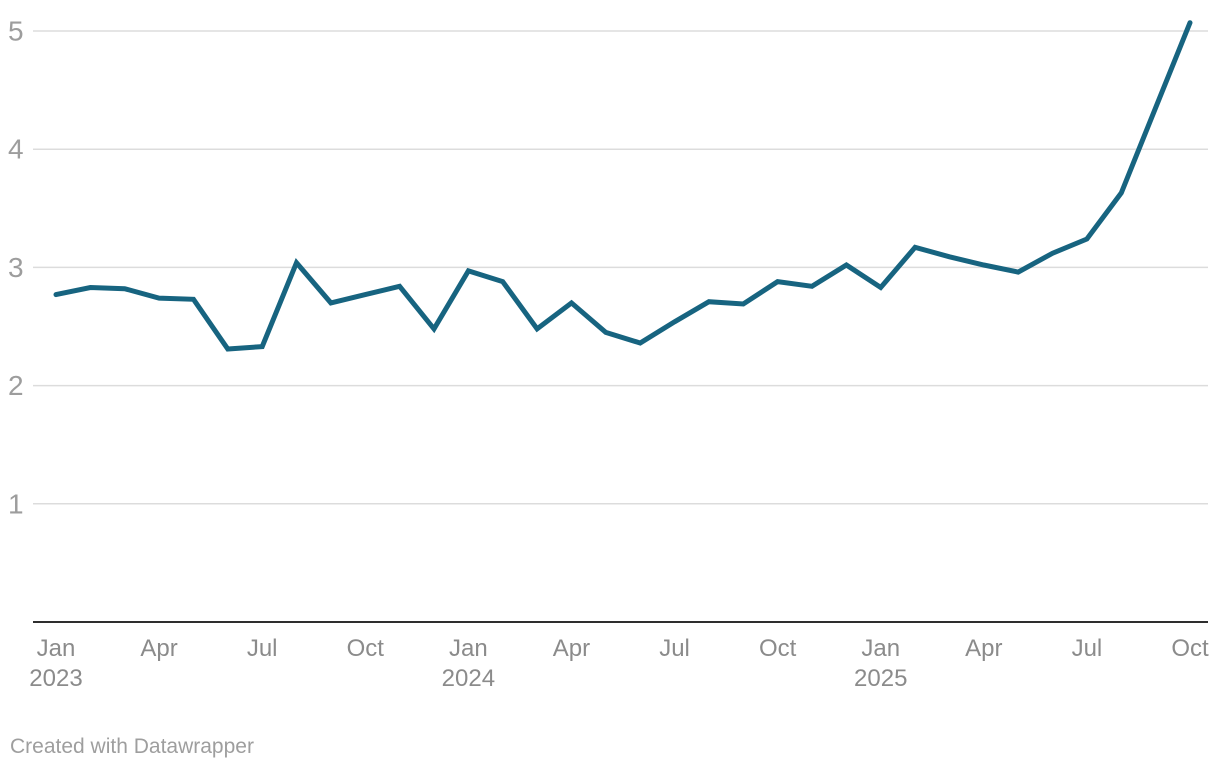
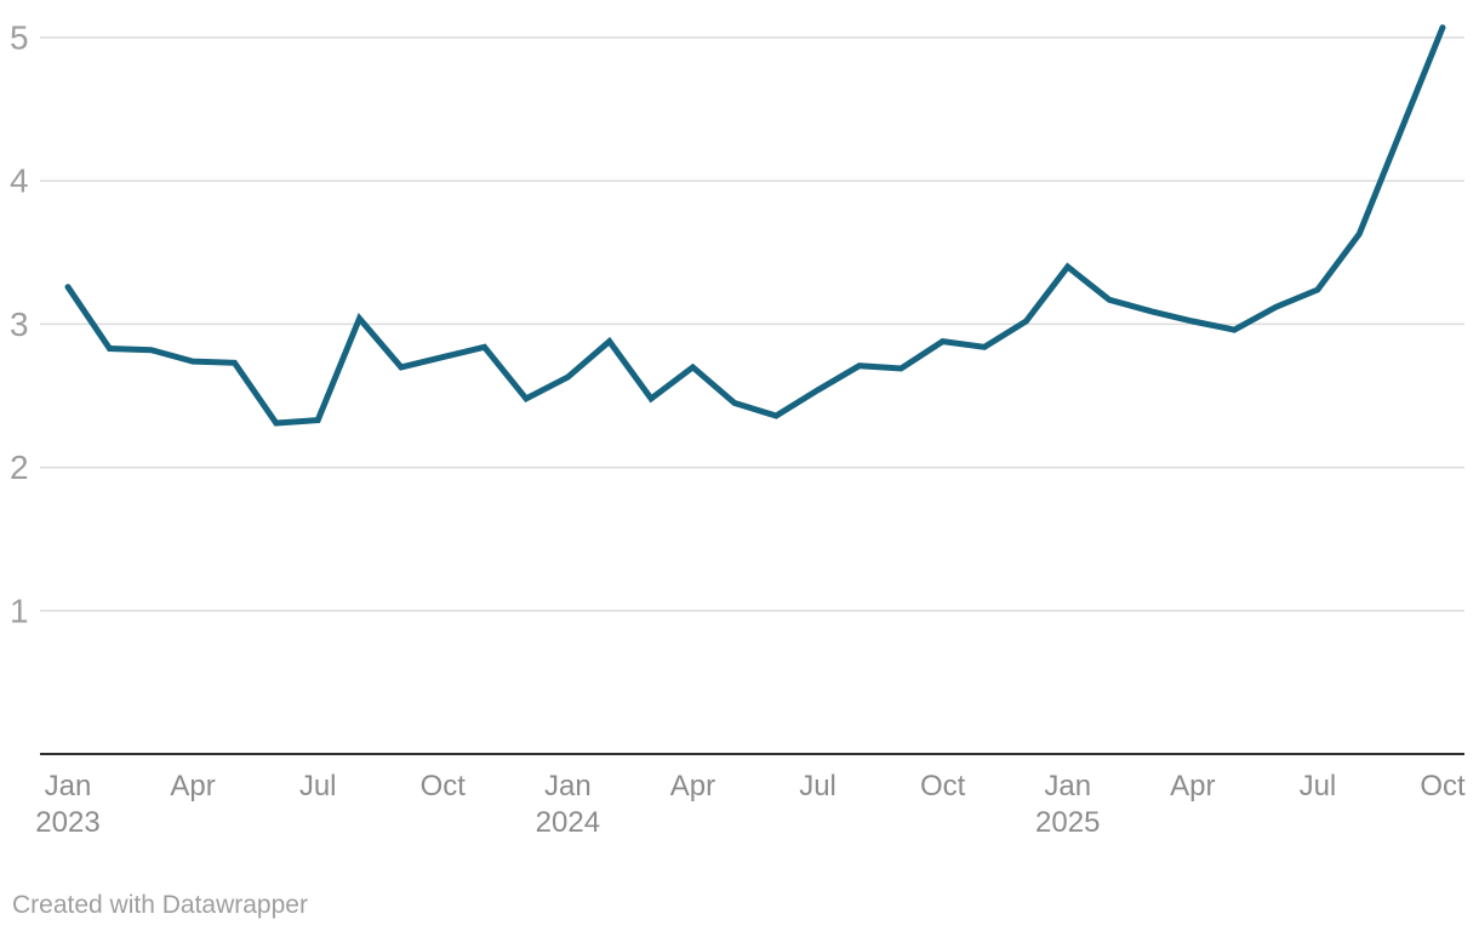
Jan 2023: 2.77 -> 3.26
Jan 2024: 2.97 -> 2.63
Jan 2025: 2.83 -> 3.40
